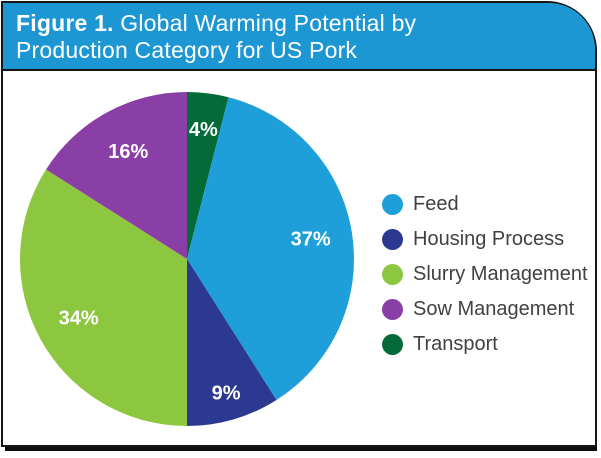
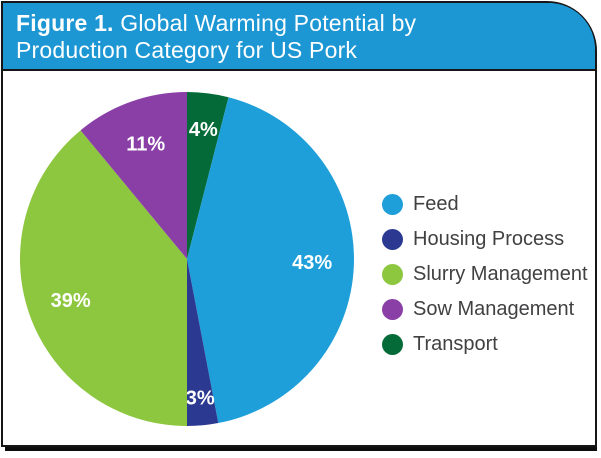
Feed: 37% -> 43%
Housing Process: 9% -> 3%
Slurry Management: 34% -> 39%
Sow Management: 16% -> 11%
